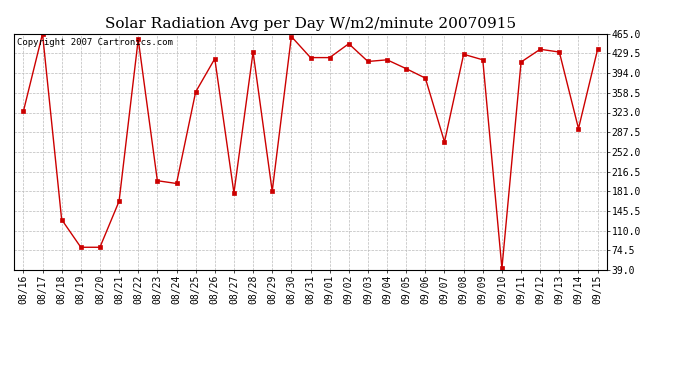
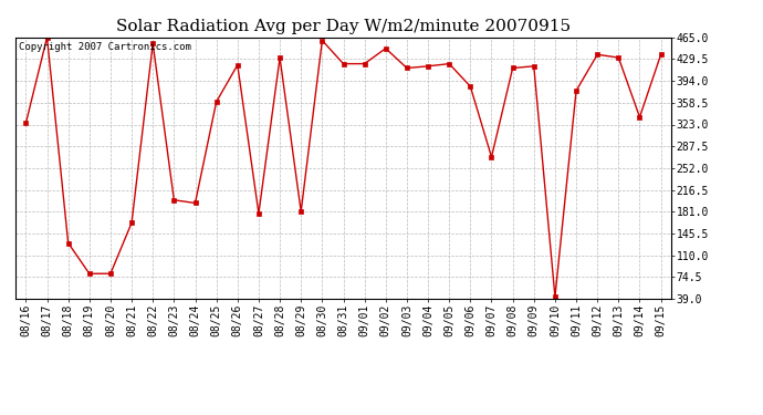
09/05: 402 -> 422
09/08: 428 -> 415
09/11: 414 -> 378
09/14: 294 -> 335
